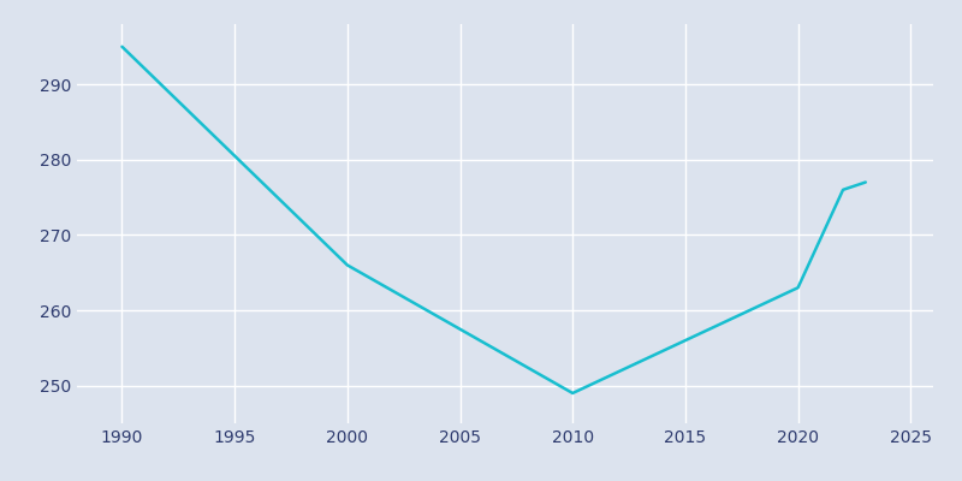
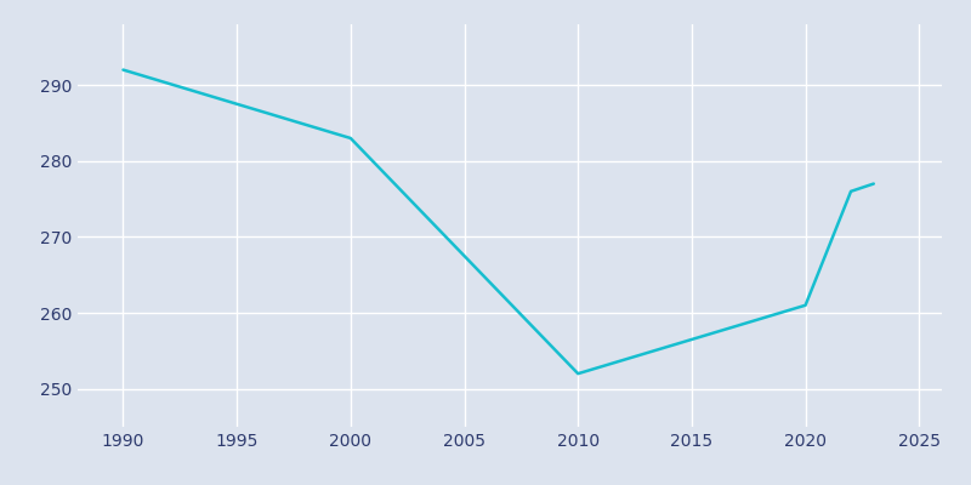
1990: 295 -> 292
2000: 266 -> 283
2010: 249 -> 252
2020: 263 -> 261
